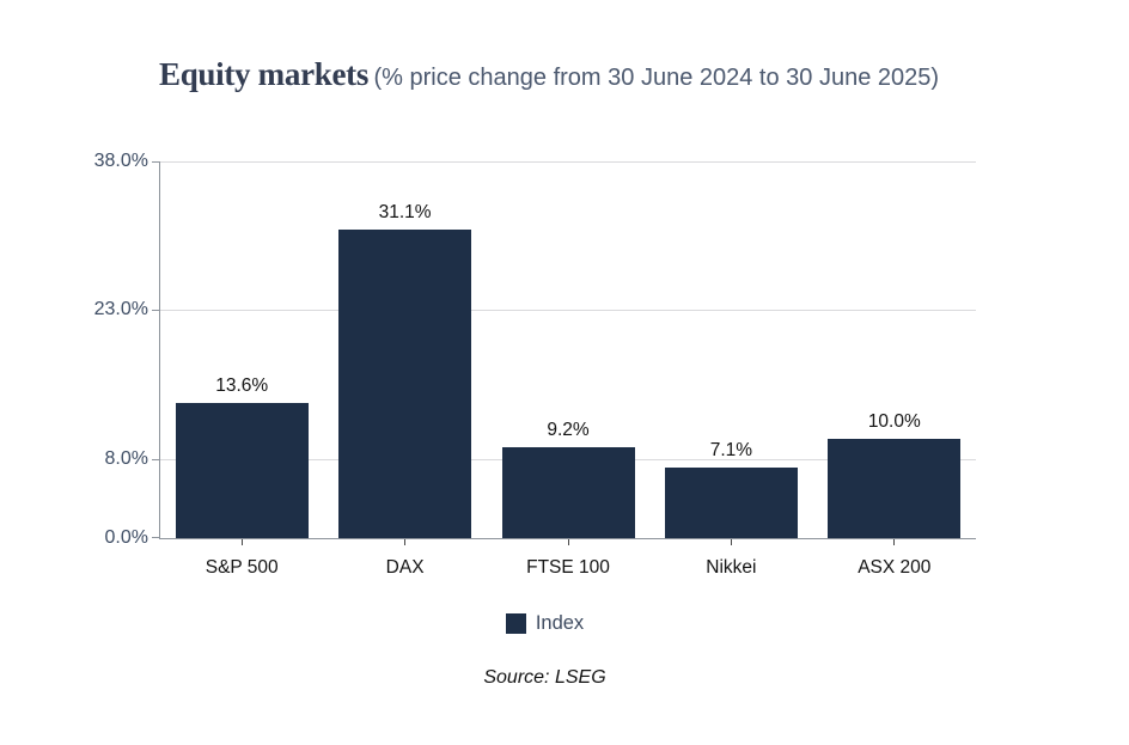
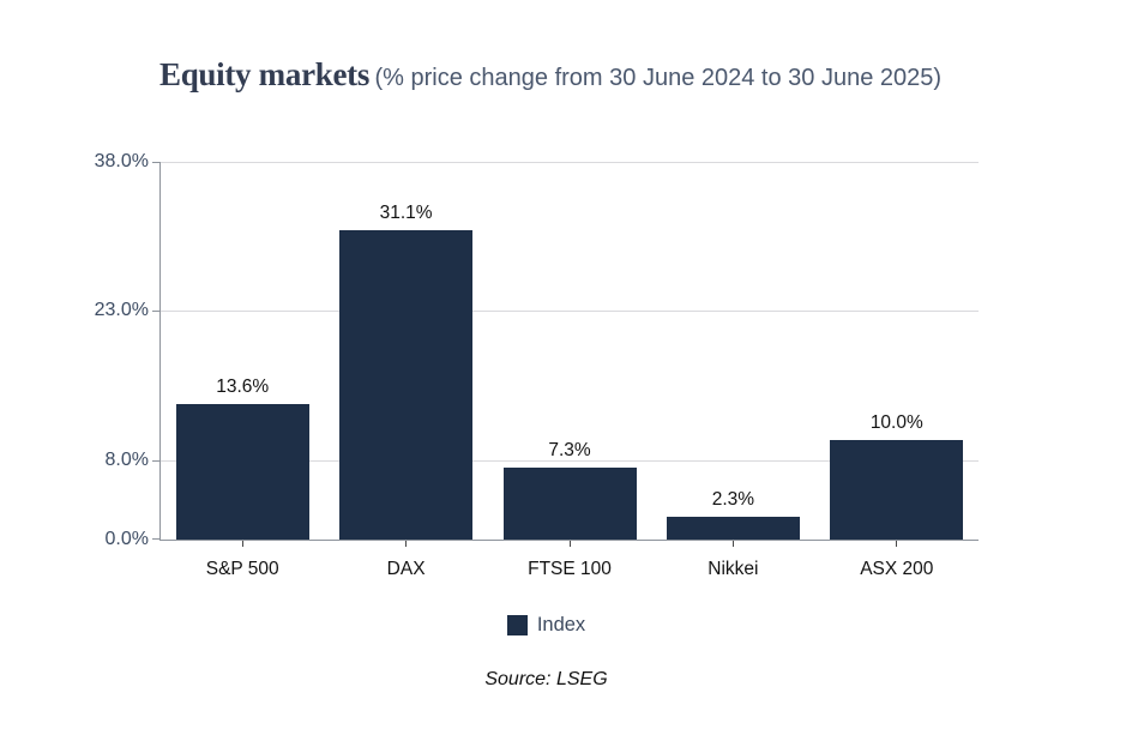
FTSE 100: 9.2% -> 7.3%
Nikkei: 7.1% -> 2.3%
